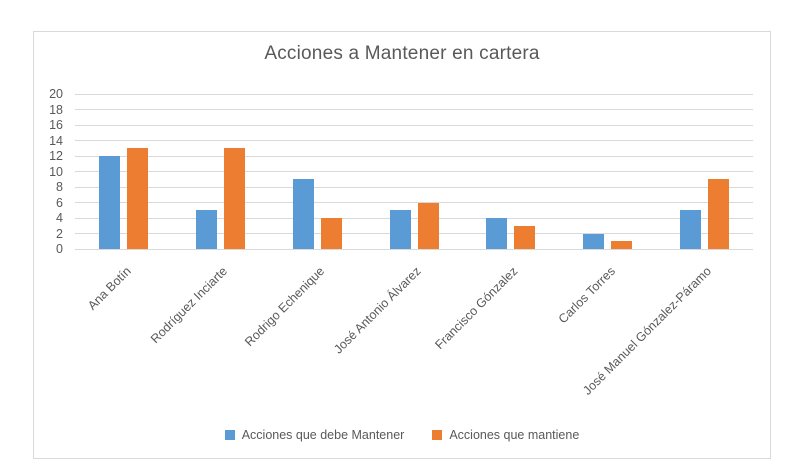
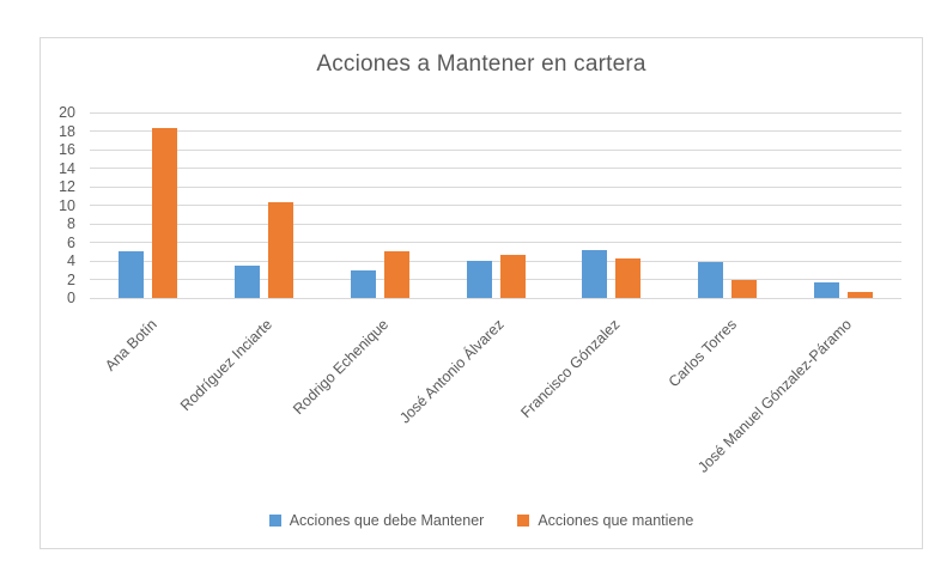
Acciones que debe Mantener/Ana Botín: 12 -> 5
Acciones que mantiene/Ana Botín: 13 -> 18
Acciones que debe Mantener/Rodríguez Inciarte: 5 -> 4
Acciones que mantiene/Rodríguez Inciarte: 13 -> 10
Acciones que debe Mantener/Rodrigo Echenique: 9 -> 3
Acciones que mantiene/Rodrigo Echenique: 4 -> 5
Acciones que debe Mantener/José Antonio Álvarez: 5 -> 4
Acciones que mantiene/José Antonio Álvarez: 6 -> 5
Acciones que debe Mantener/Francisco Gónzalez: 4 -> 5
Acciones que mantiene/Francisco Gónzalez: 3 -> 4
Acciones que debe Mantener/Carlos Torres: 2 -> 4
Acciones que mantiene/Carlos Torres: 1 -> 2
Acciones que debe Mantener/José Manuel Gónzalez-Páramo: 5 -> 2
Acciones que mantiene/José Manuel Gónzalez-Páramo: 9 -> 1
